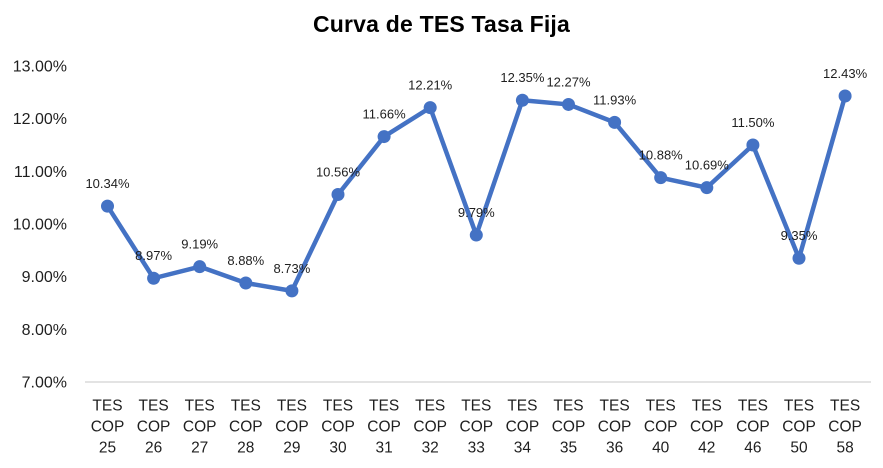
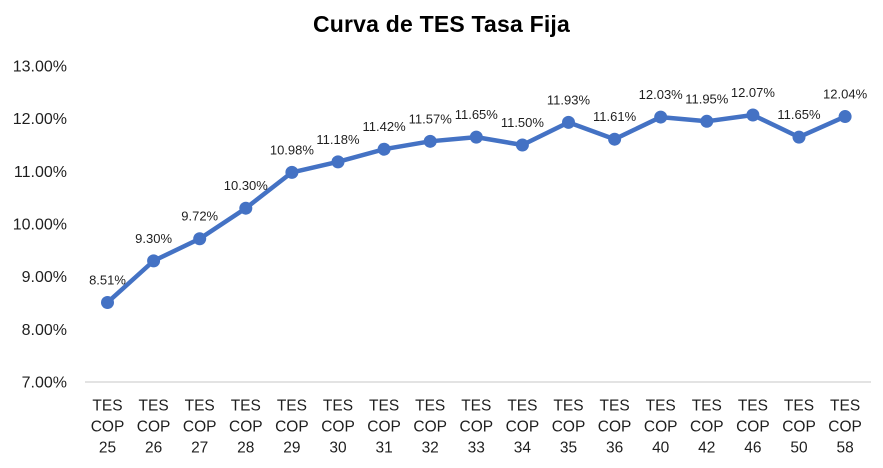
TES COP 25: 10.34% -> 8.51%
TES COP 26: 8.97% -> 9.30%
TES COP 27: 9.19% -> 9.72%
TES COP 28: 8.88% -> 10.30%
TES COP 29: 8.73% -> 10.98%
TES COP 30: 10.56% -> 11.18%
TES COP 31: 11.66% -> 11.42%
TES COP 32: 12.21% -> 11.57%
TES COP 33: 9.79% -> 11.65%
TES COP 34: 12.35% -> 11.50%
TES COP 35: 12.27% -> 11.93%
TES COP 36: 11.93% -> 11.61%
TES COP 40: 10.88% -> 12.03%
TES COP 42: 10.69% -> 11.95%
TES COP 46: 11.50% -> 12.07%
TES COP 50: 9.35% -> 11.65%
TES COP 58: 12.43% -> 12.04%
